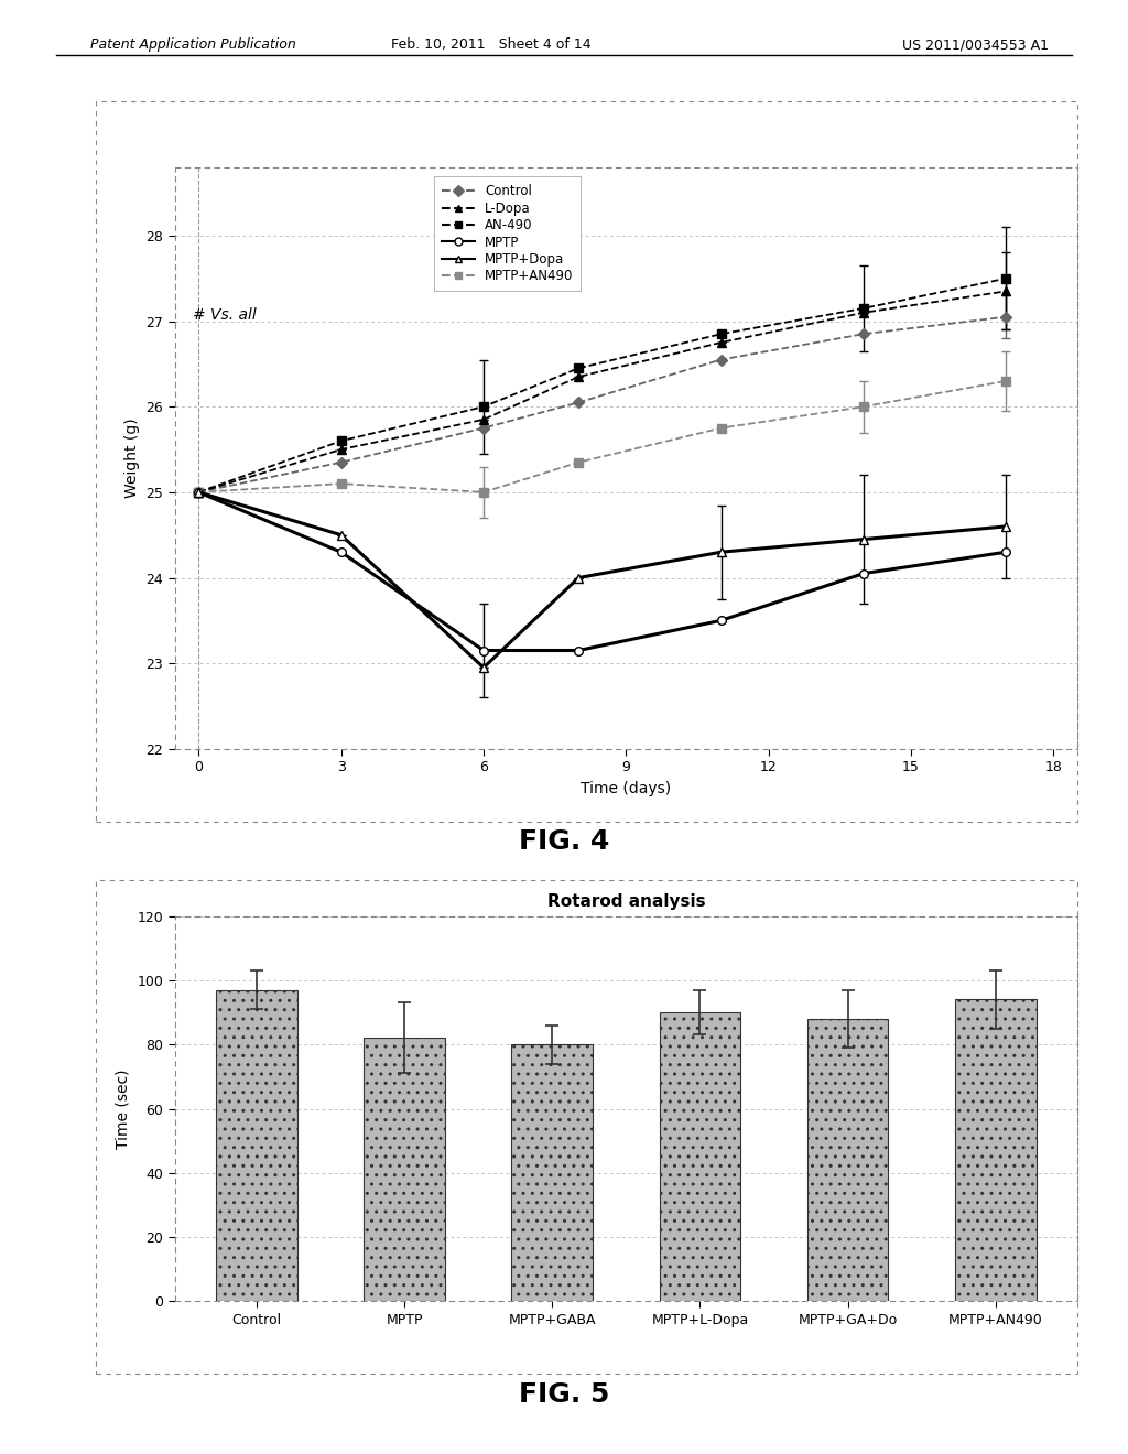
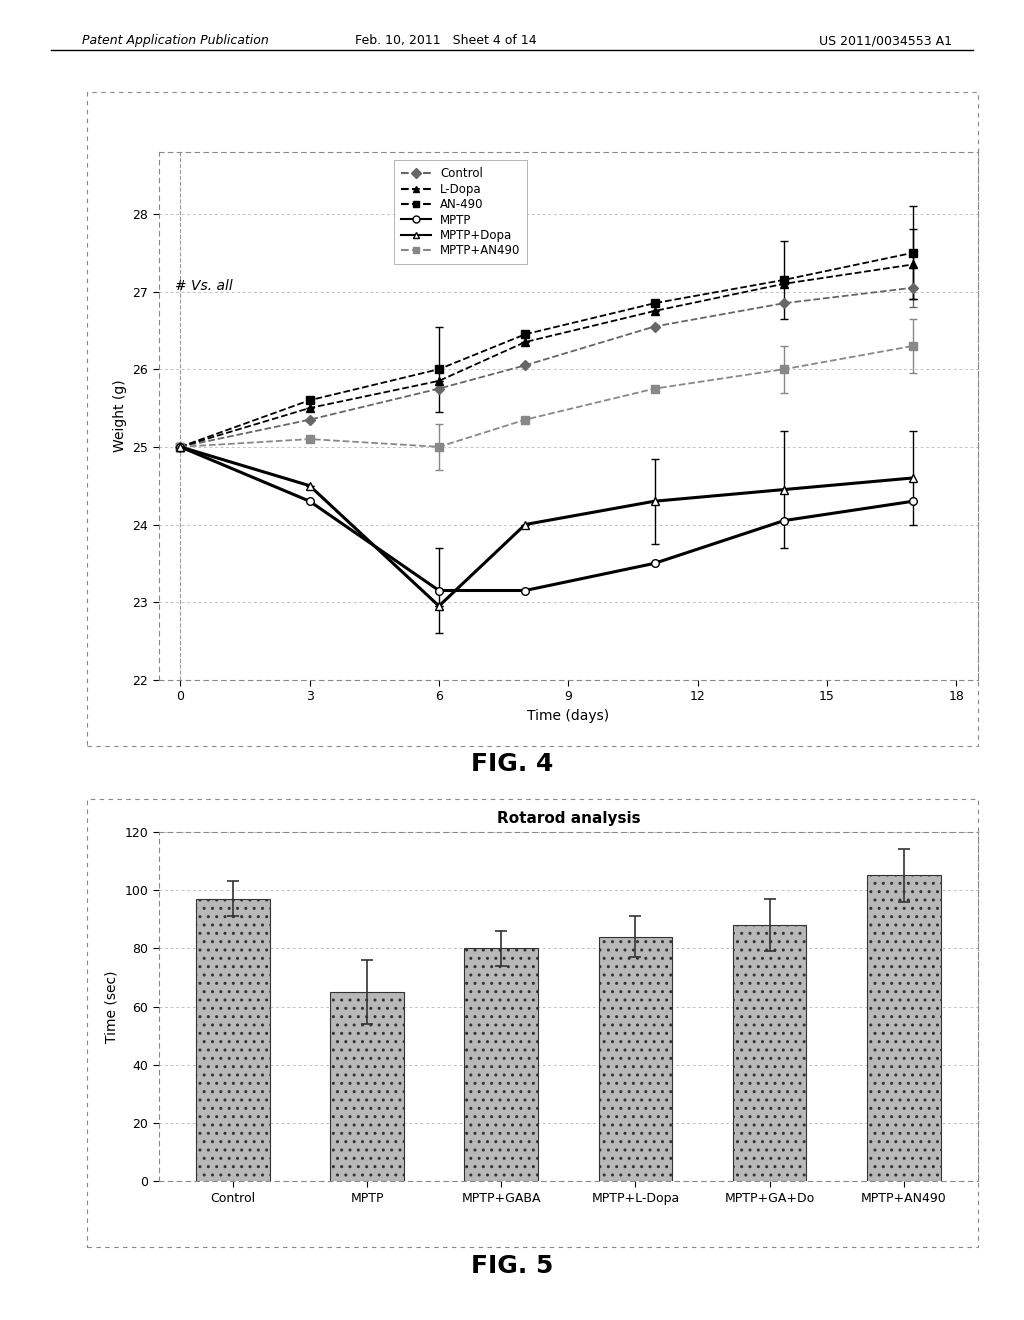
Rotarod analysis/MPTP: 82 -> 65
Rotarod analysis/MPTP+L-Dopa: 90 -> 84
Rotarod analysis/MPTP+AN490: 94 -> 105
